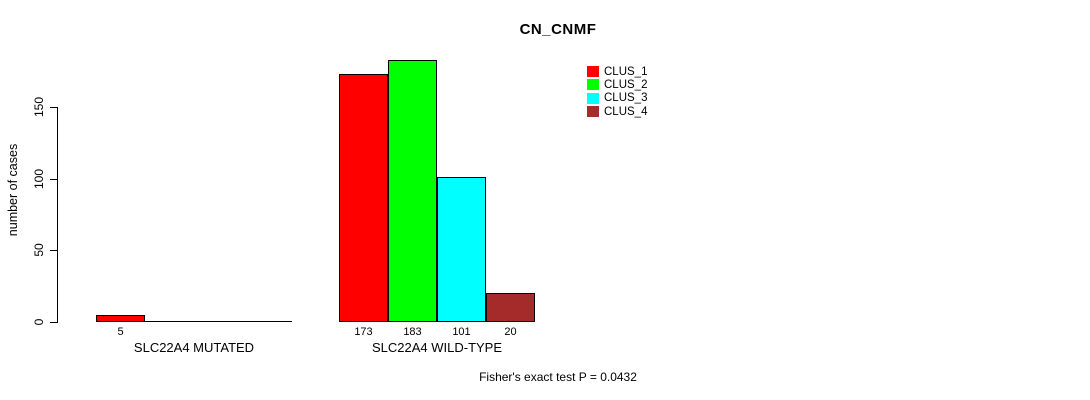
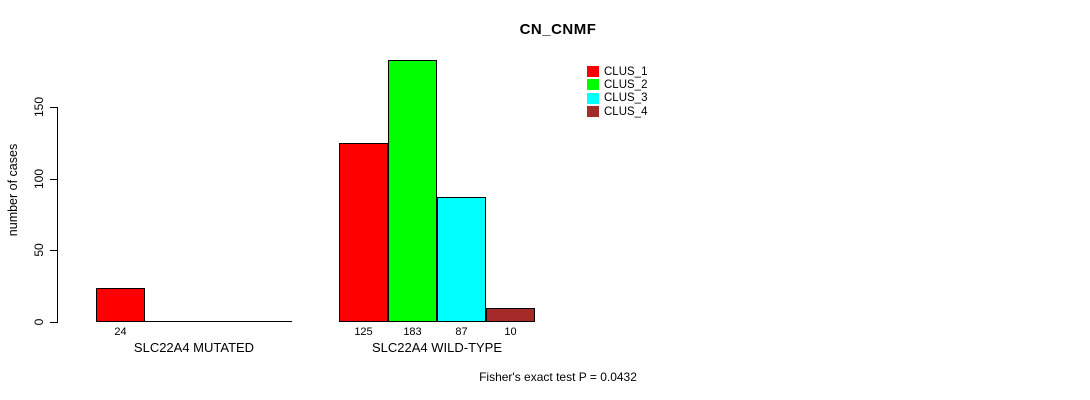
CLUS_1/SLC22A4 MUTATED: 5 -> 24
CLUS_1/SLC22A4 WILD-TYPE: 173 -> 125
CLUS_3/SLC22A4 WILD-TYPE: 101 -> 87
CLUS_4/SLC22A4 WILD-TYPE: 20 -> 10
